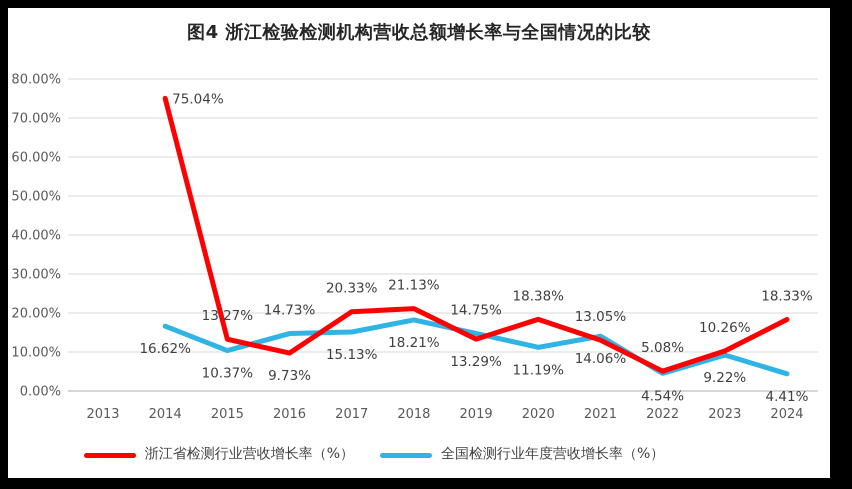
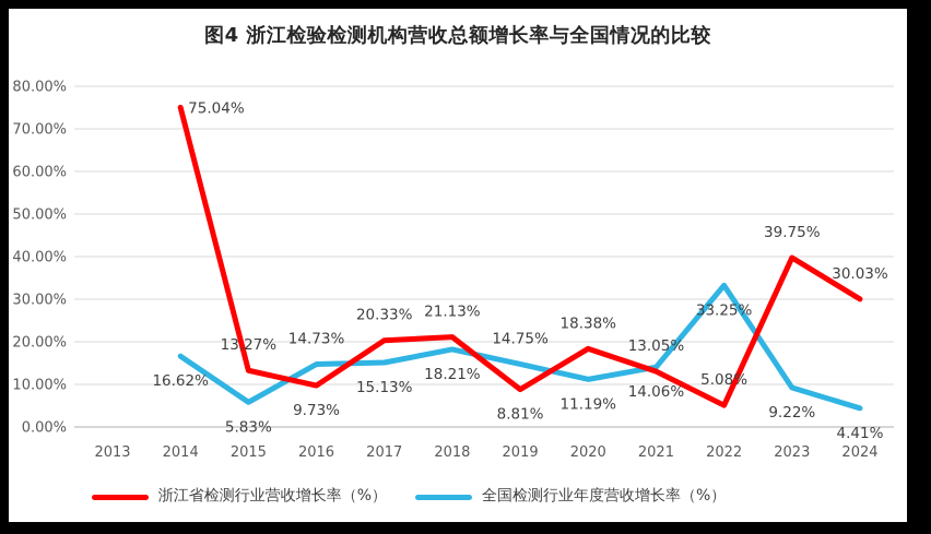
全国检测行业年度营收增长率（%）/2015: 10.37% -> 5.83%
浙江省检测行业营收增长率（%）/2019: 13.29% -> 8.81%
全国检测行业年度营收增长率（%）/2022: 4.54% -> 33.25%
浙江省检测行业营收增长率（%）/2023: 10.26% -> 39.75%
浙江省检测行业营收增长率（%）/2024: 18.33% -> 30.03%
